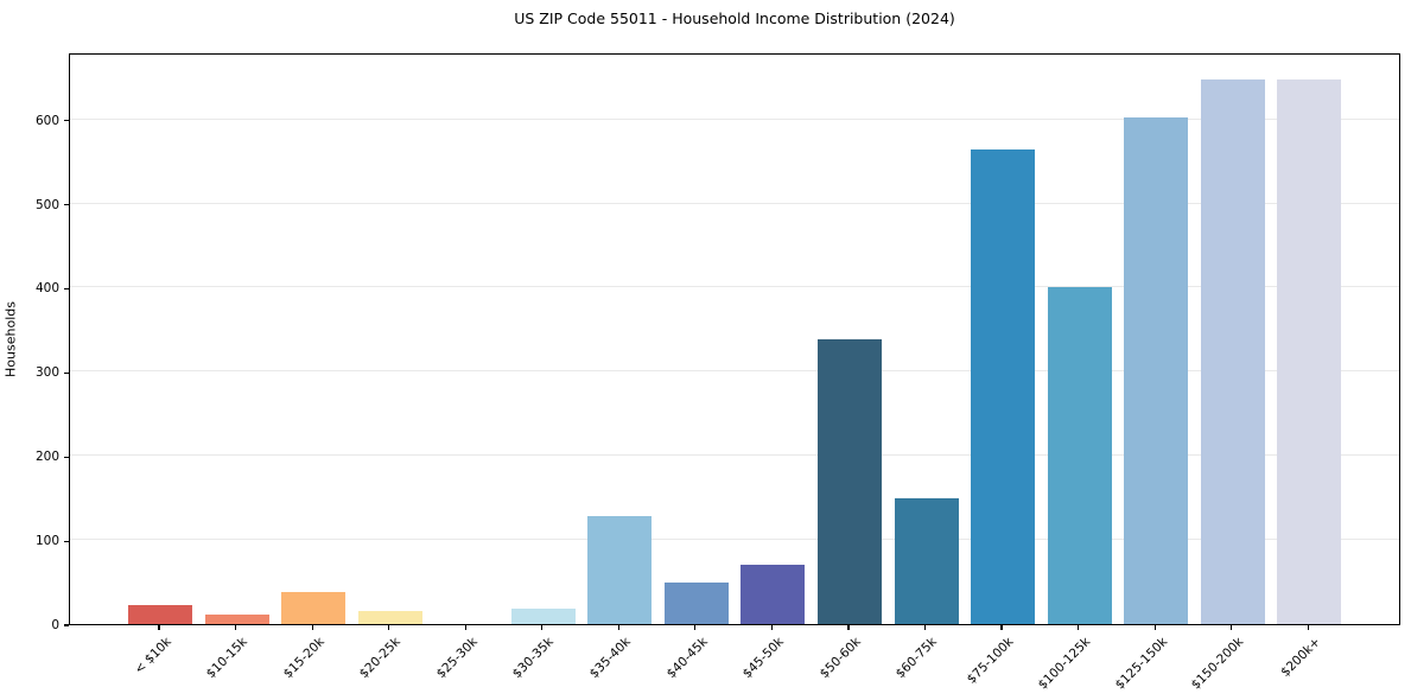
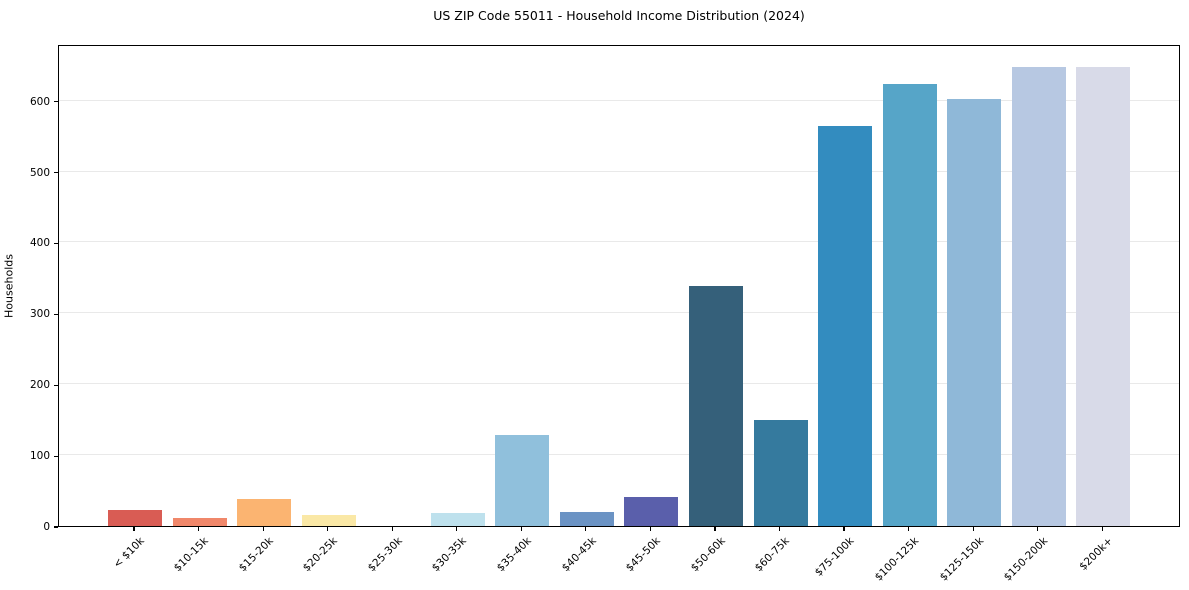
$40-45k: 50 -> 20
$45-50k: 70 -> 40
$100-125k: 400 -> 620
